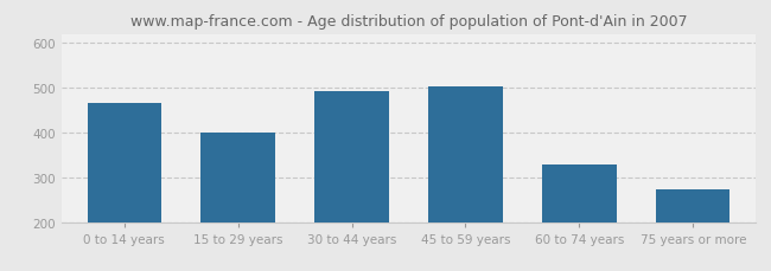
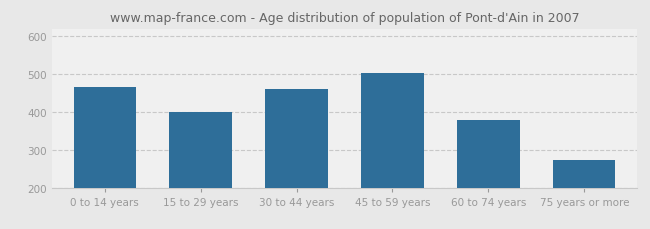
30 to 44 years: 492 -> 460
60 to 74 years: 328 -> 380
